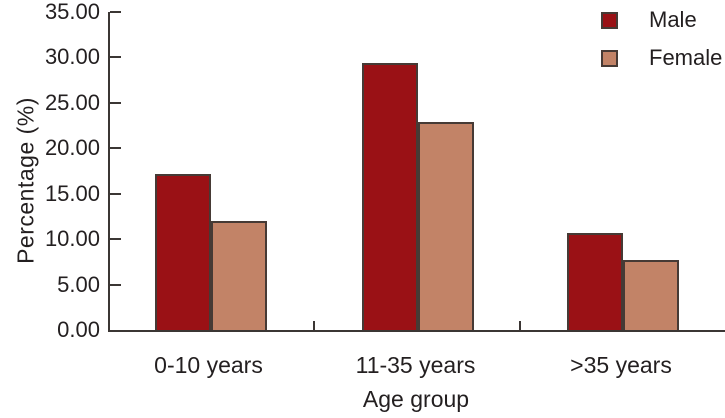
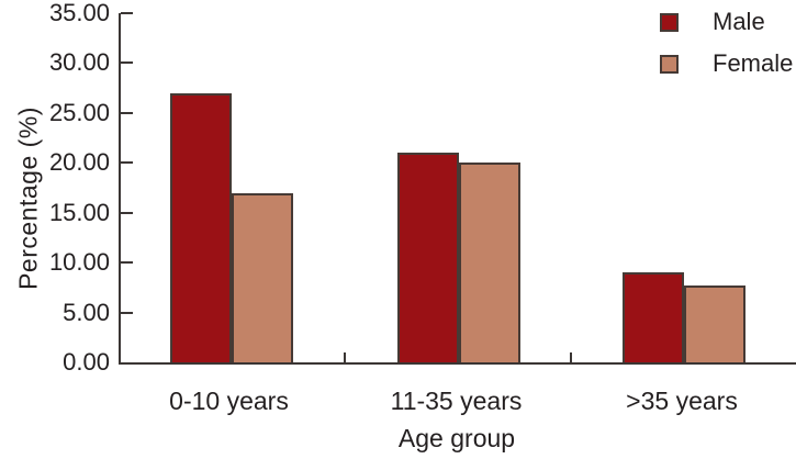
Male/0-10 years: 17 -> 27
Female/0-10 years: 12 -> 17
Male/11-35 years: 29 -> 21
Female/11-35 years: 23 -> 20
Male/>35 years: 11 -> 9
